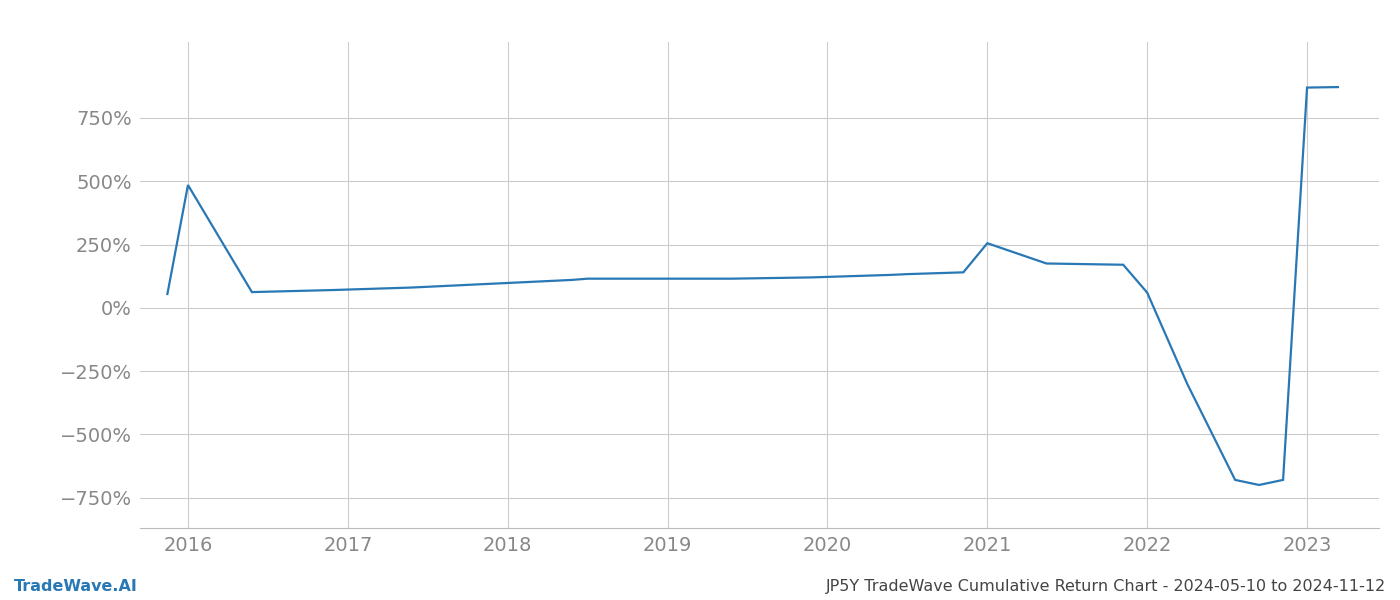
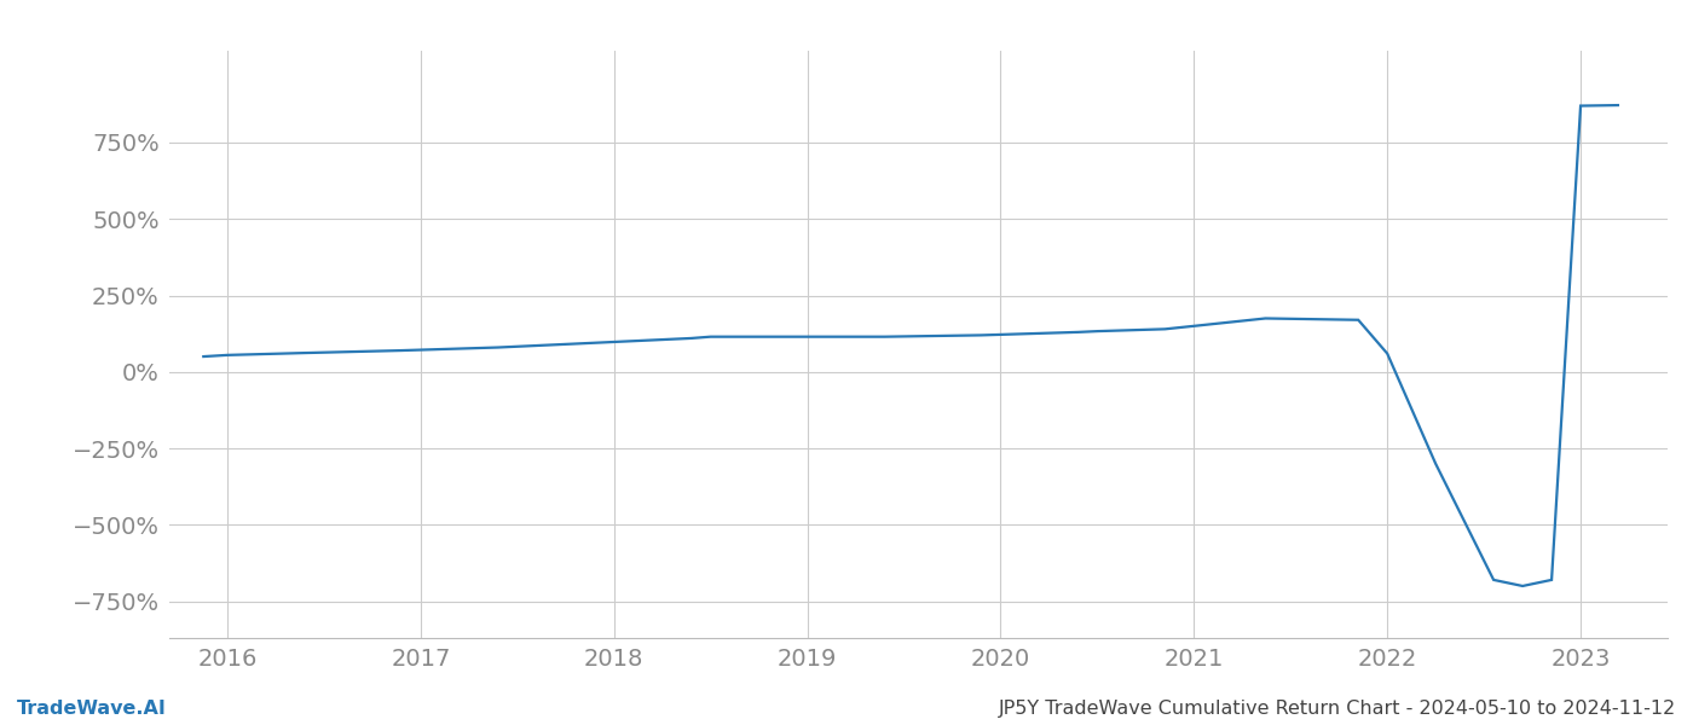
2016: 485% -> 55%
2021: 255% -> 150%
